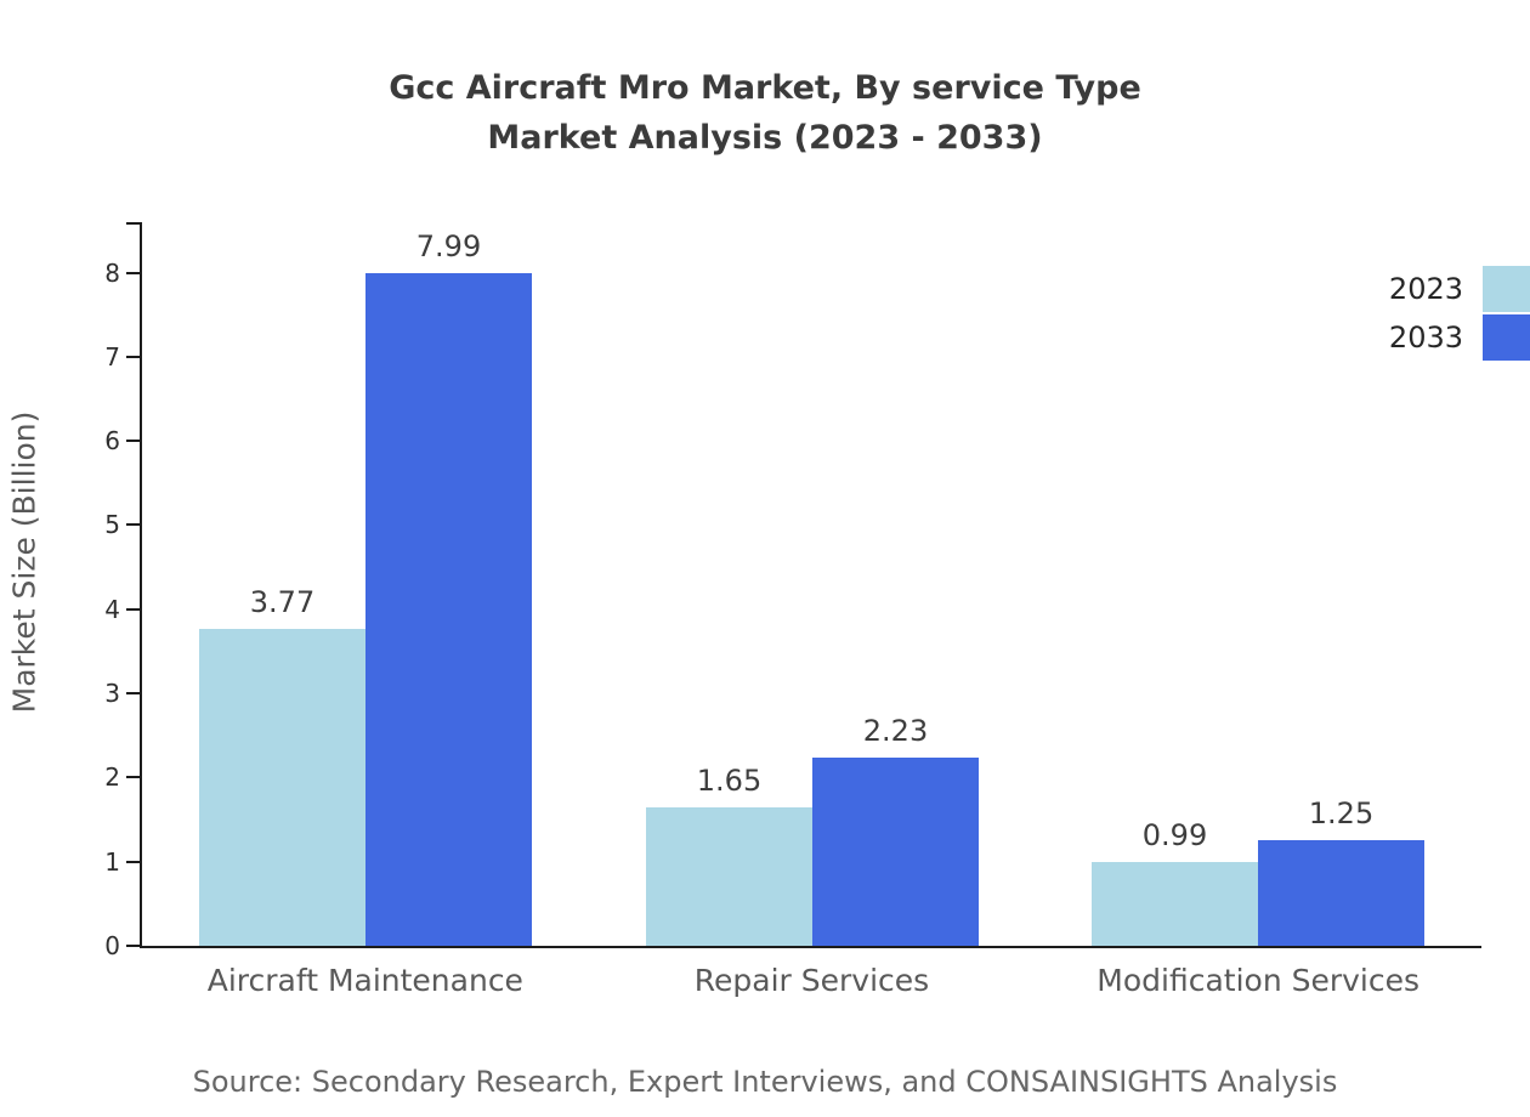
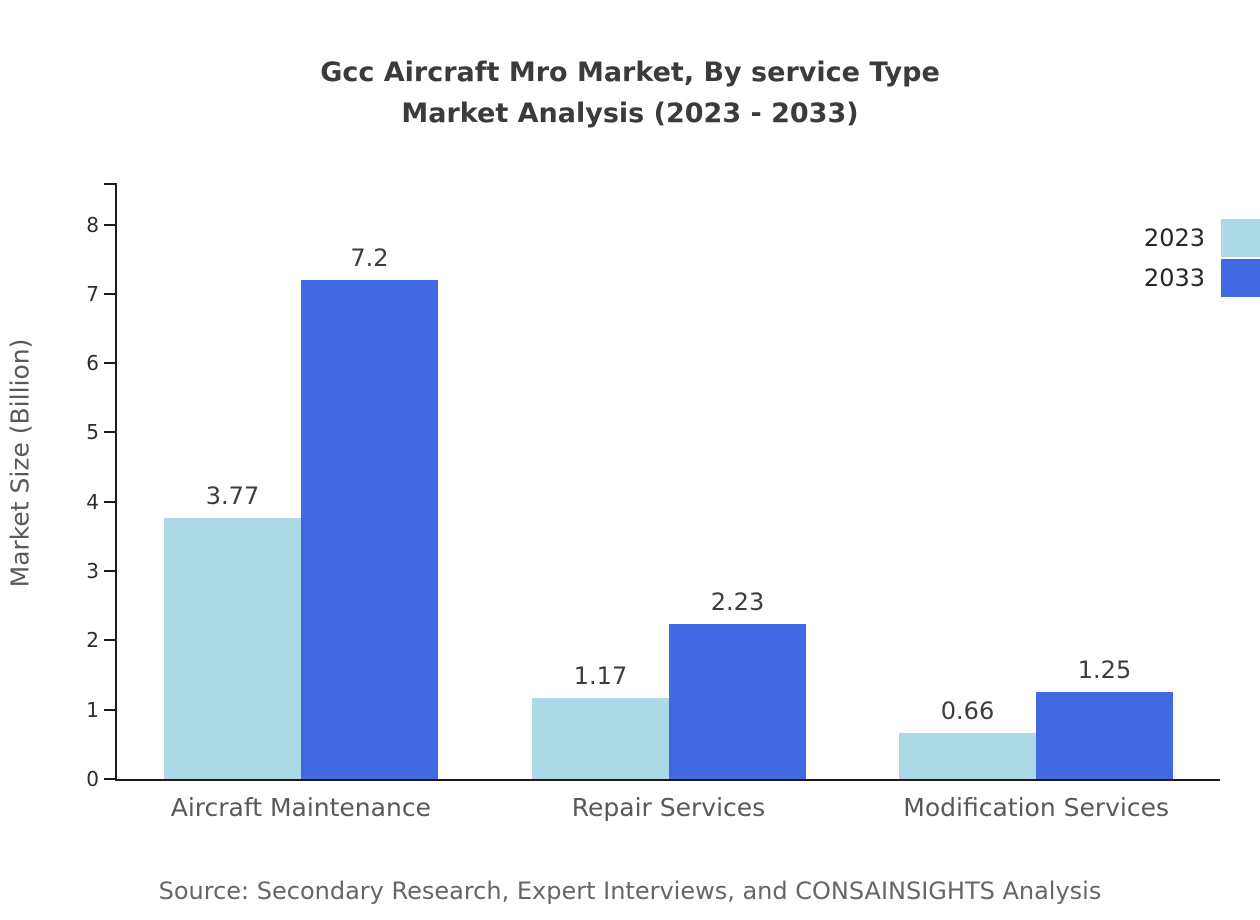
2033/Aircraft Maintenance: 7.99 -> 7.2
2023/Repair Services: 1.65 -> 1.17
2023/Modification Services: 0.99 -> 0.66
